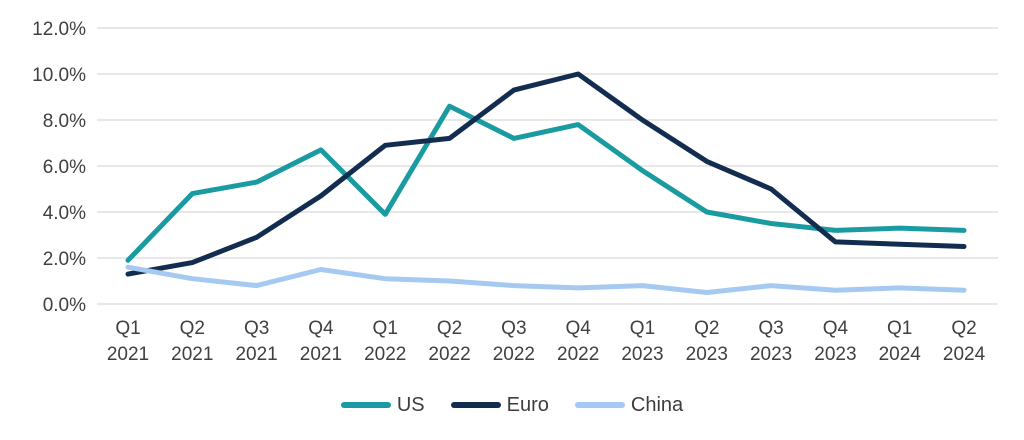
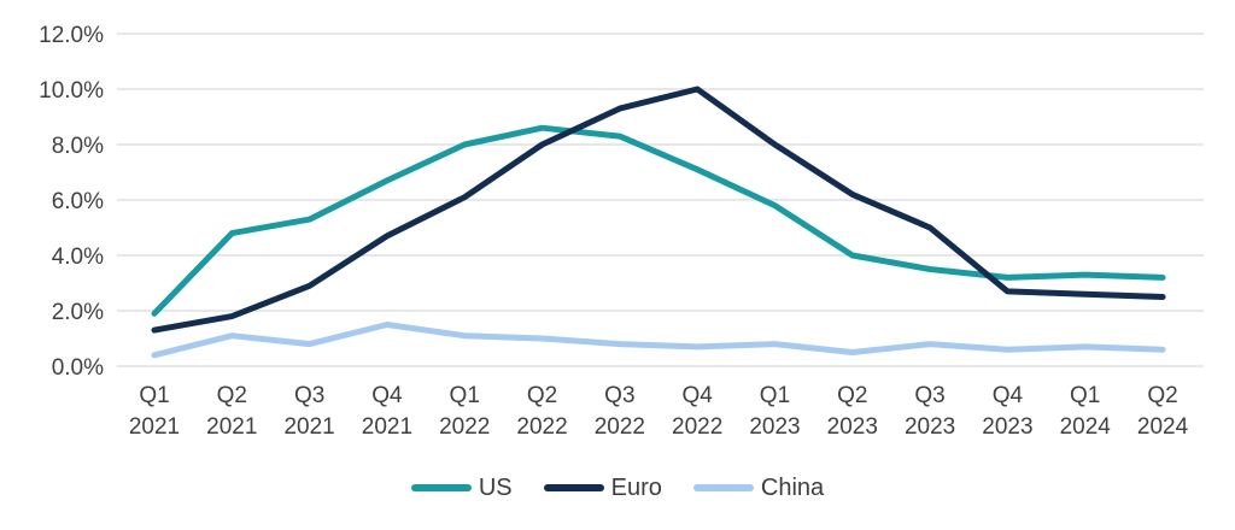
China/Q1 2021: 1.6% -> 0.4%
US/Q1 2022: 3.9% -> 8.0%
Euro/Q1 2022: 6.9% -> 6.1%
Euro/Q2 2022: 7.2% -> 8.0%
US/Q3 2022: 7.2% -> 8.3%
US/Q4 2022: 7.8% -> 7.1%
